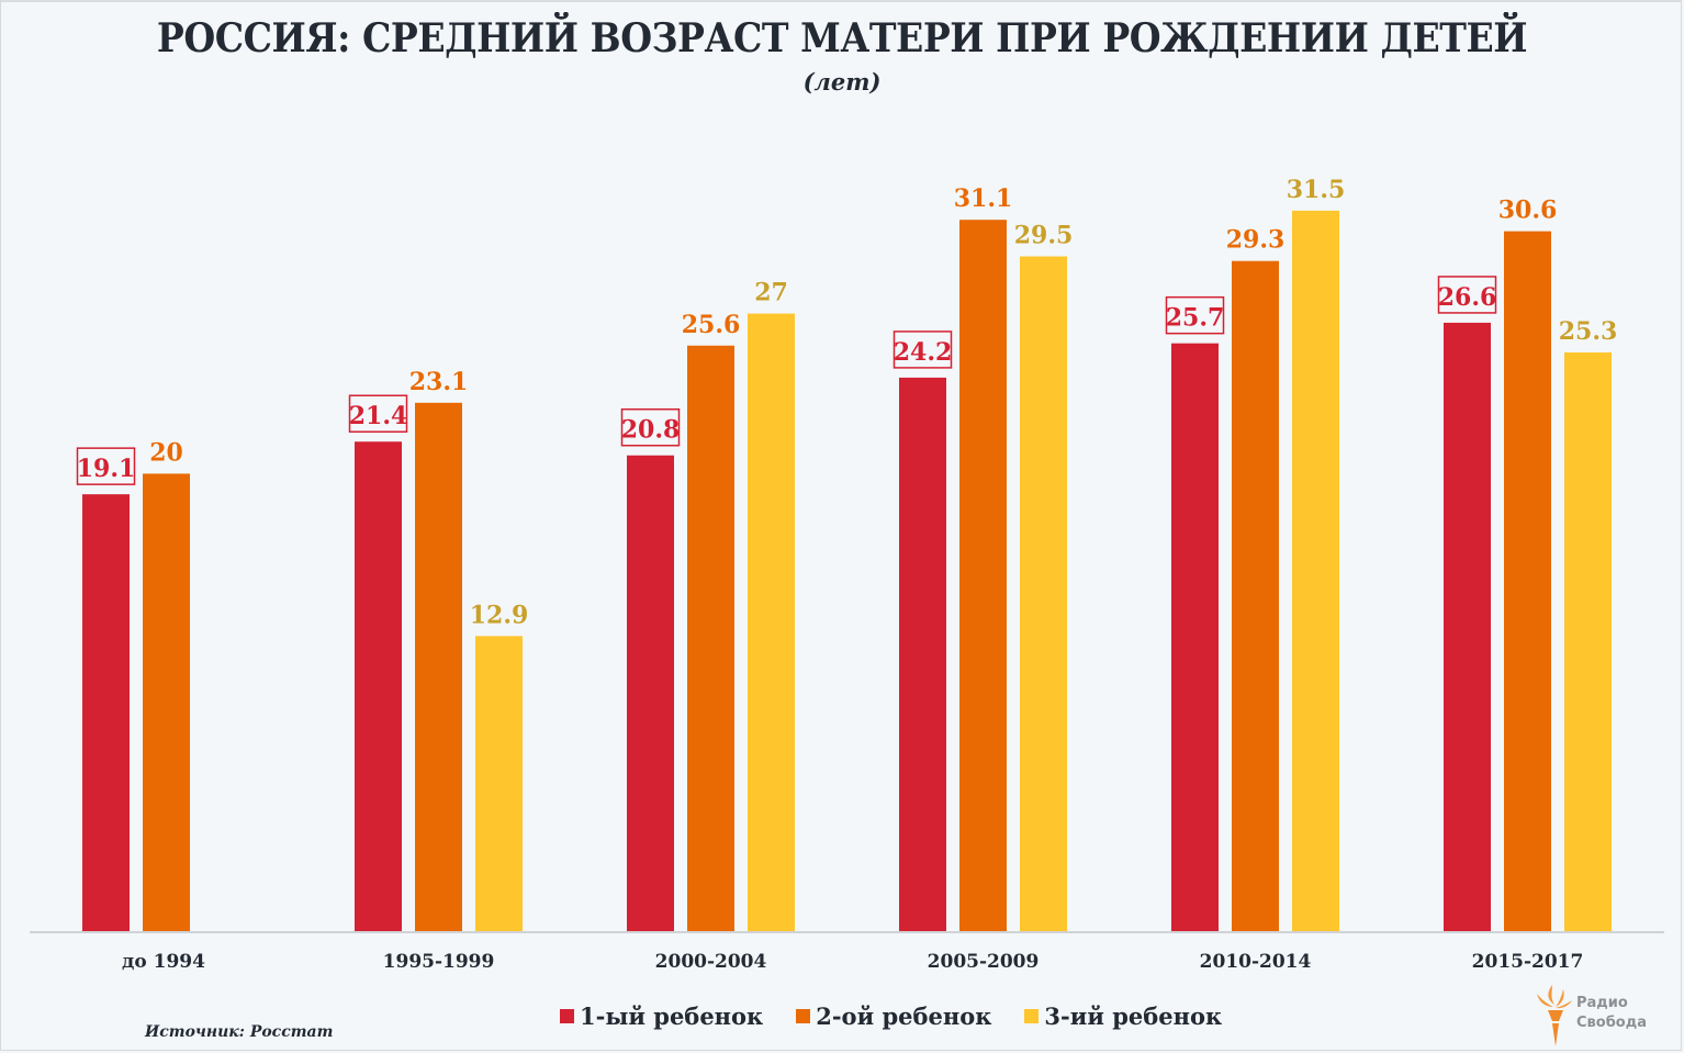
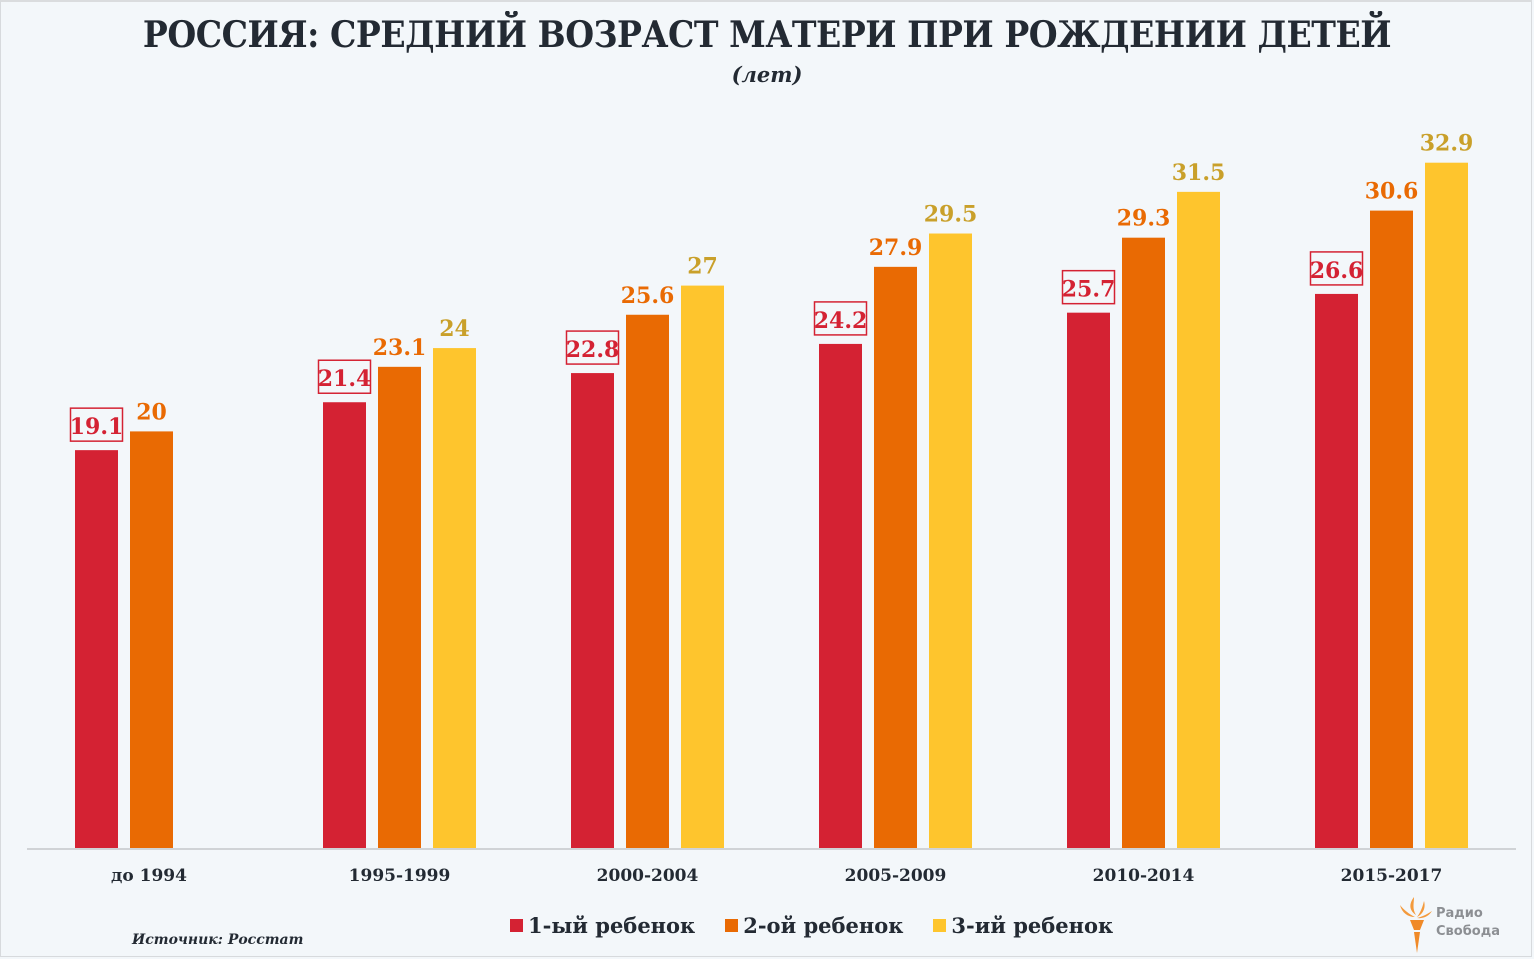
3-ий ребенок/1995-1999: 12.9 -> 24
1-ый ребенок/2000-2004: 20.8 -> 22.8
2-ой ребенок/2005-2009: 31.1 -> 27.9
3-ий ребенок/2015-2017: 25.3 -> 32.9
